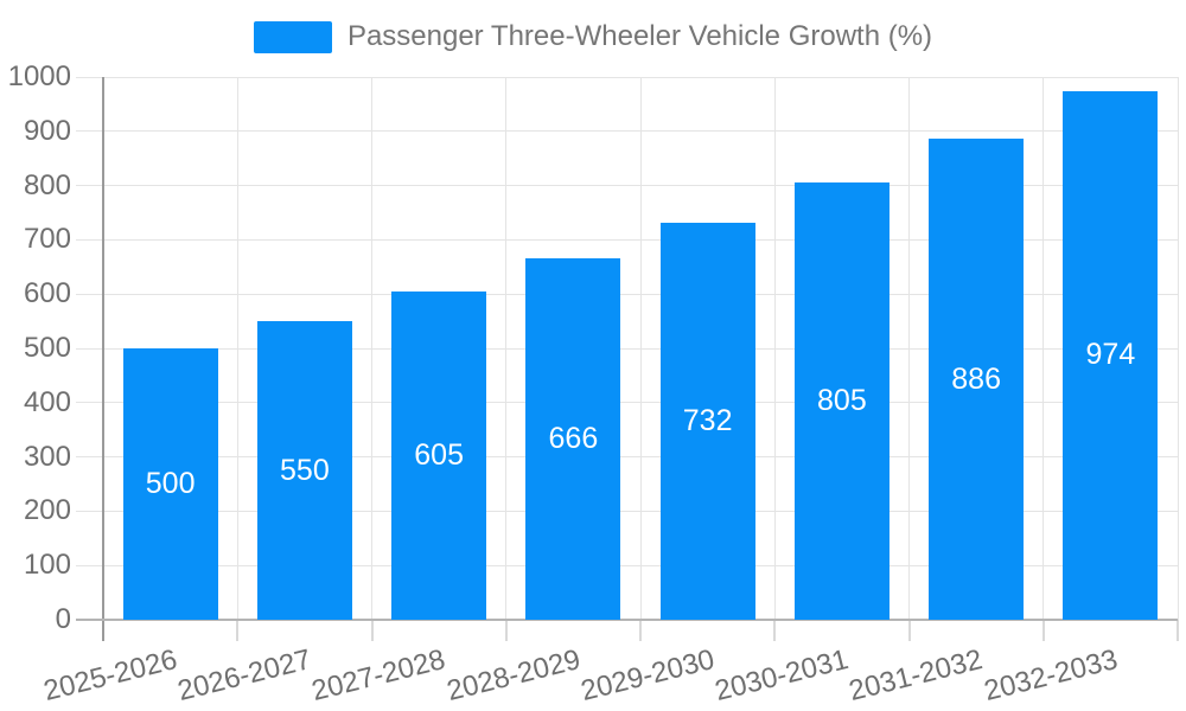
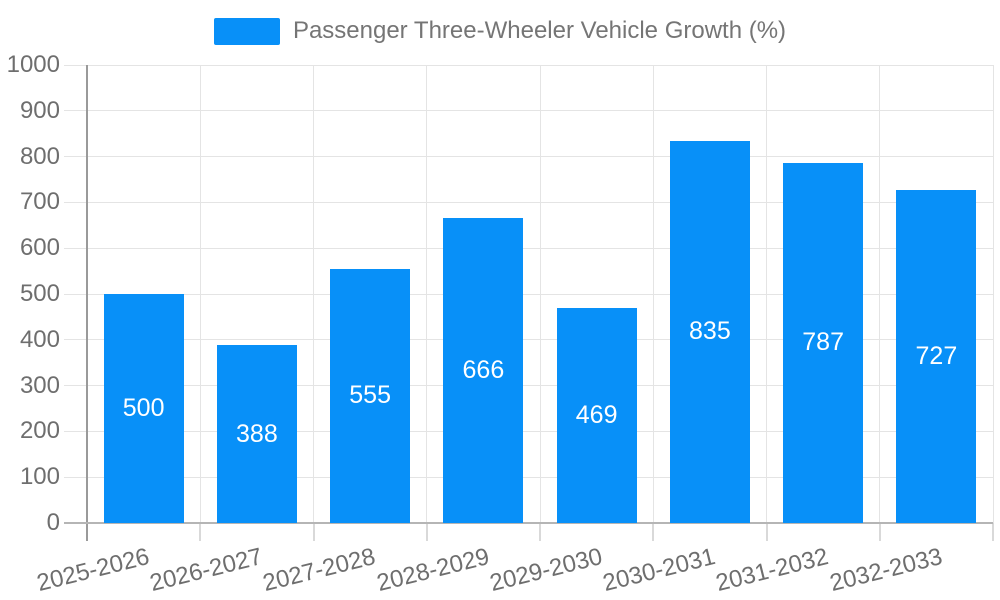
2026-2027: 550 -> 388
2027-2028: 605 -> 555
2029-2030: 732 -> 469
2030-2031: 805 -> 835
2031-2032: 886 -> 787
2032-2033: 974 -> 727
